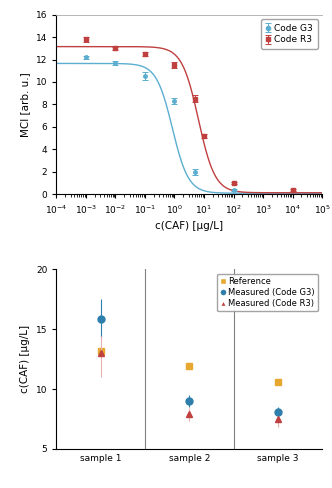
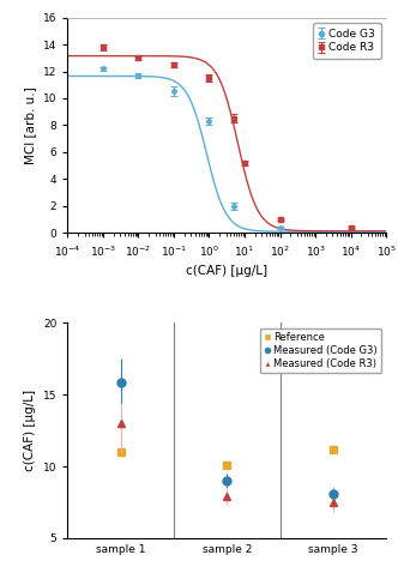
sample 1: 13.2 -> 11.0
sample 2: 11.9 -> 10.1
sample 3: 10.6 -> 11.2
